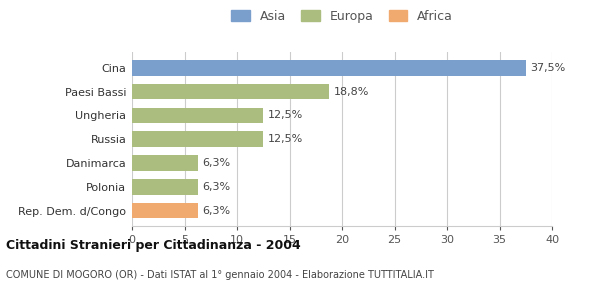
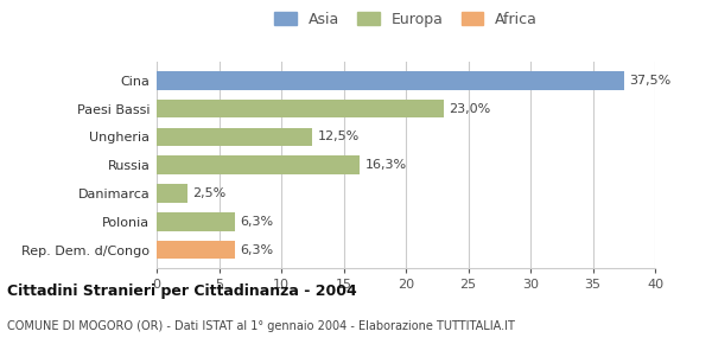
Paesi Bassi: 18,8% -> 23,0%
Russia: 12,5% -> 16,3%
Danimarca: 6,3% -> 2,5%
